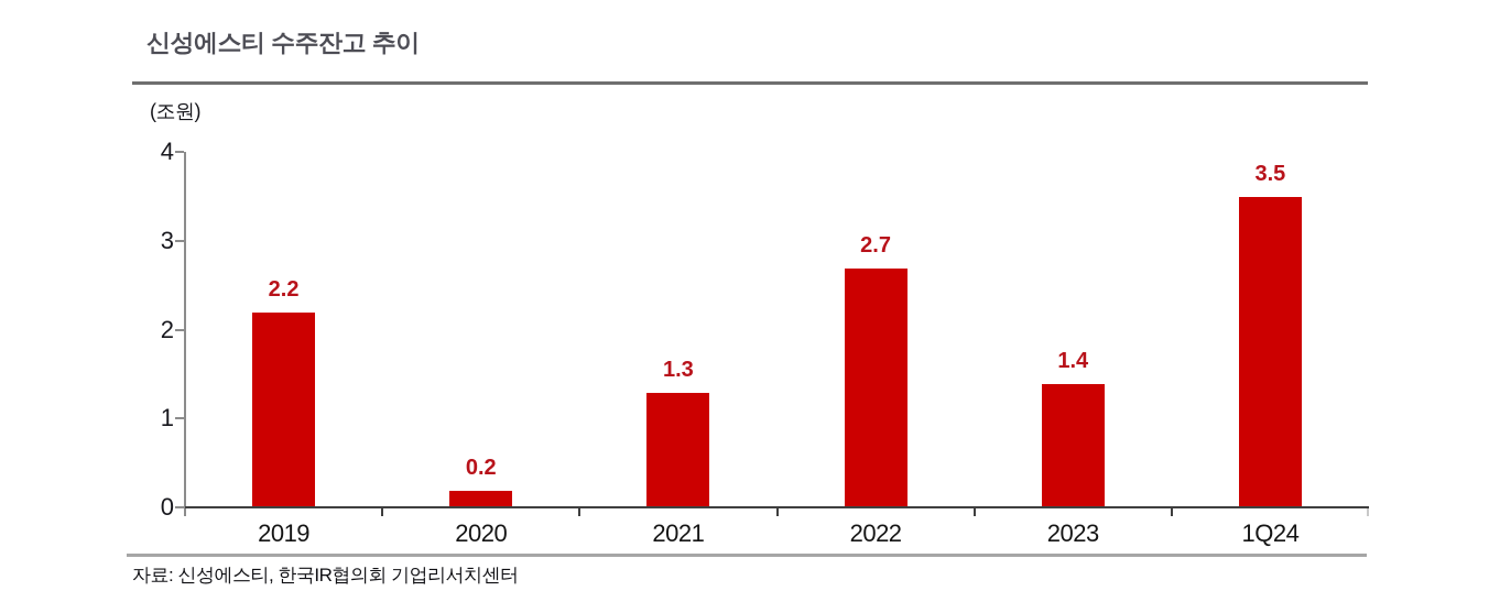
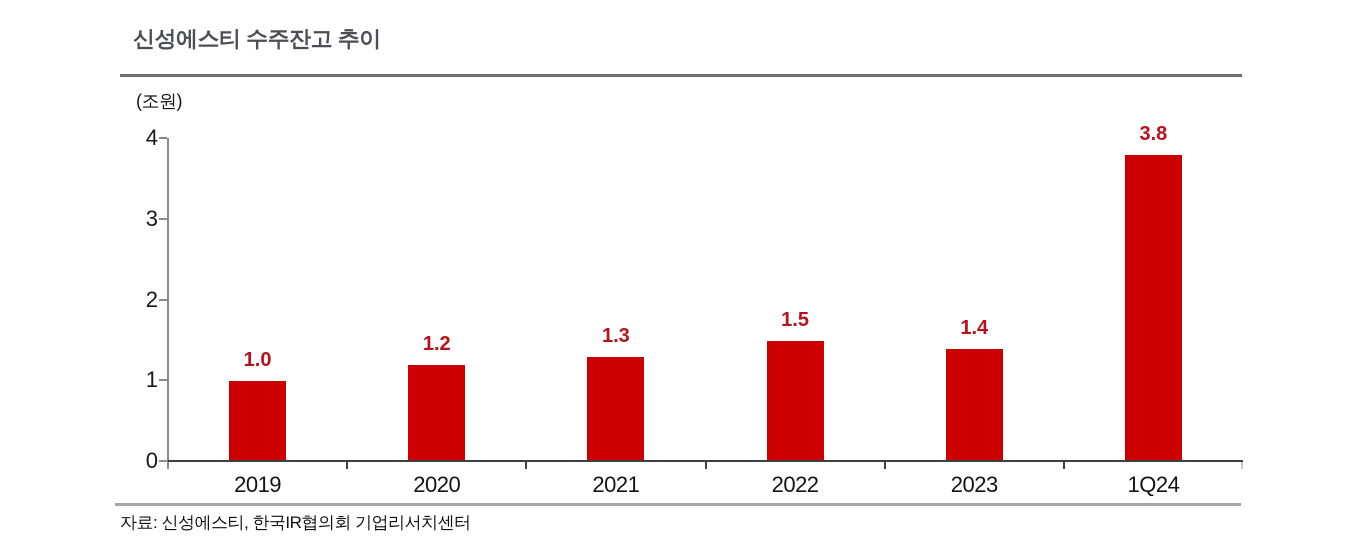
2019: 2.2 -> 1.0
2020: 0.2 -> 1.2
2022: 2.7 -> 1.5
1Q24: 3.5 -> 3.8
